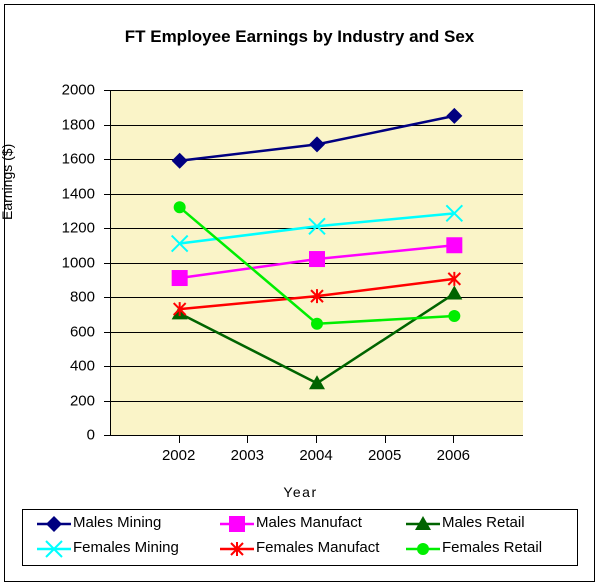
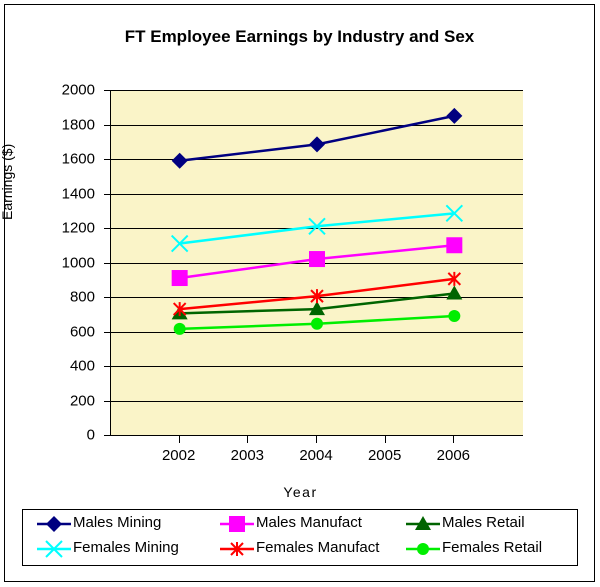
Females Retail/2002: 1320 -> 620
Males Retail/2004: 300 -> 730
